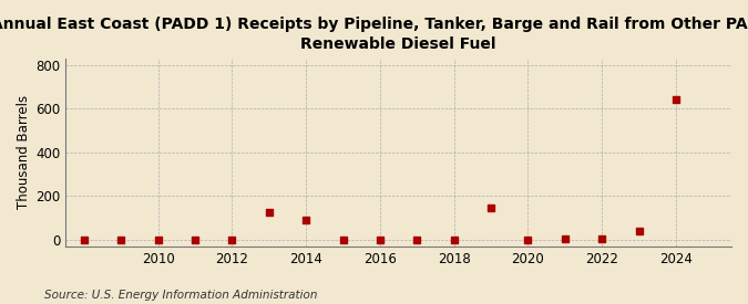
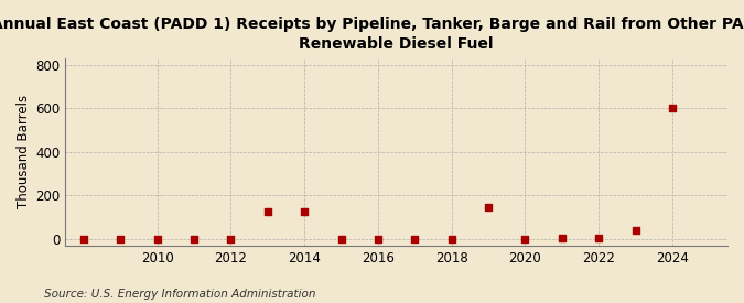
2014: 90 -> 130
2024: 640 -> 600
